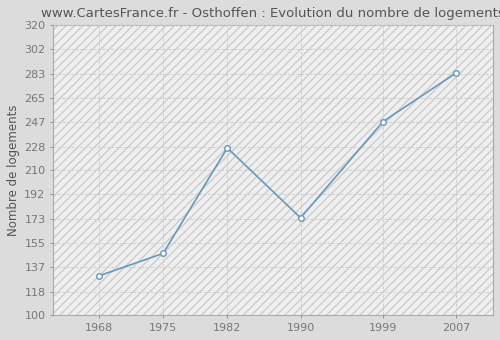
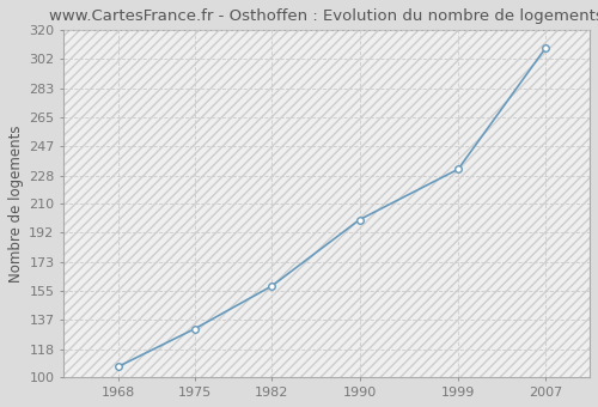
1968: 130 -> 107
1975: 147 -> 131
1982: 227 -> 158
1990: 174 -> 200
1999: 247 -> 232
2007: 284 -> 309
